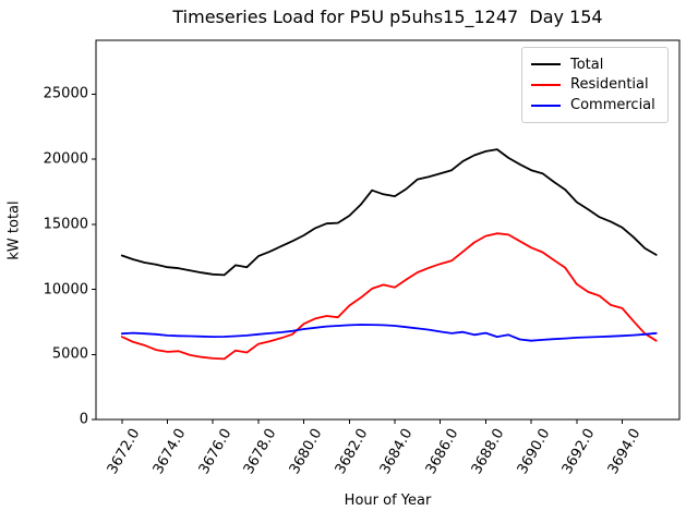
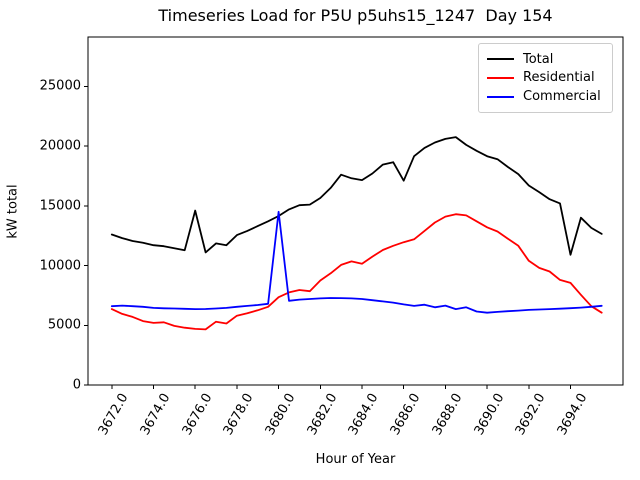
Total/3676.0: 11200 -> 14600
Commercial/3680.0: 7000 -> 14500
Total/3686.0: 18900 -> 17100
Total/3694.0: 14800 -> 10900
